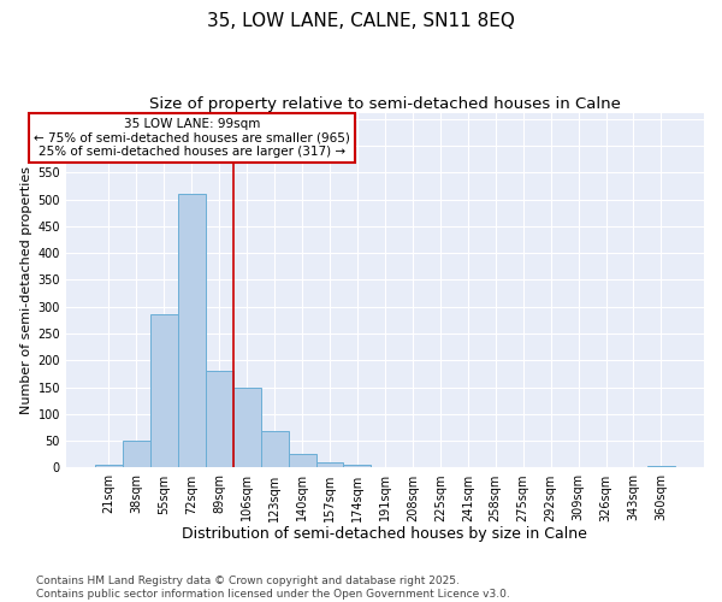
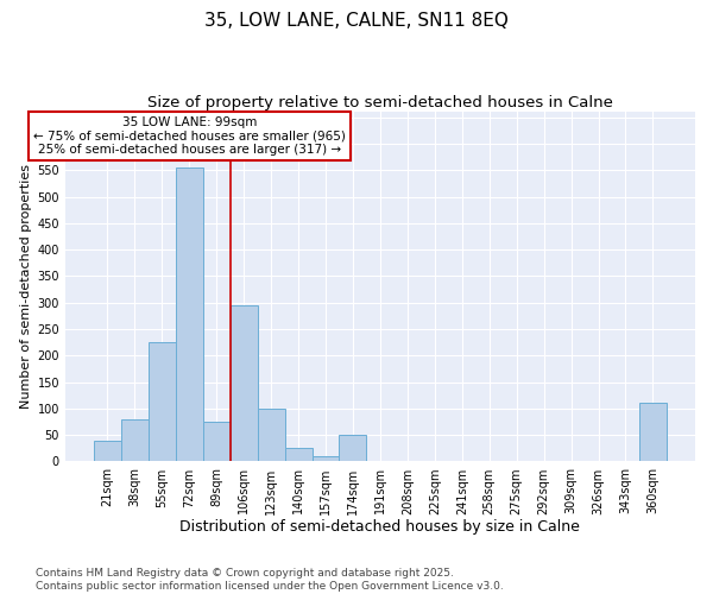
21sqm: 5 -> 40
38sqm: 50 -> 80
55sqm: 285 -> 225
72sqm: 510 -> 555
89sqm: 180 -> 75
106sqm: 150 -> 295
123sqm: 68 -> 100
174sqm: 5 -> 50
360sqm: 3 -> 110
